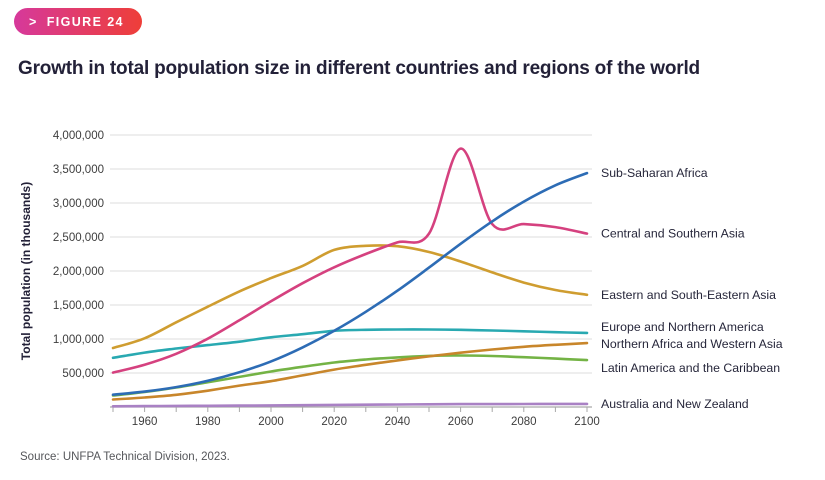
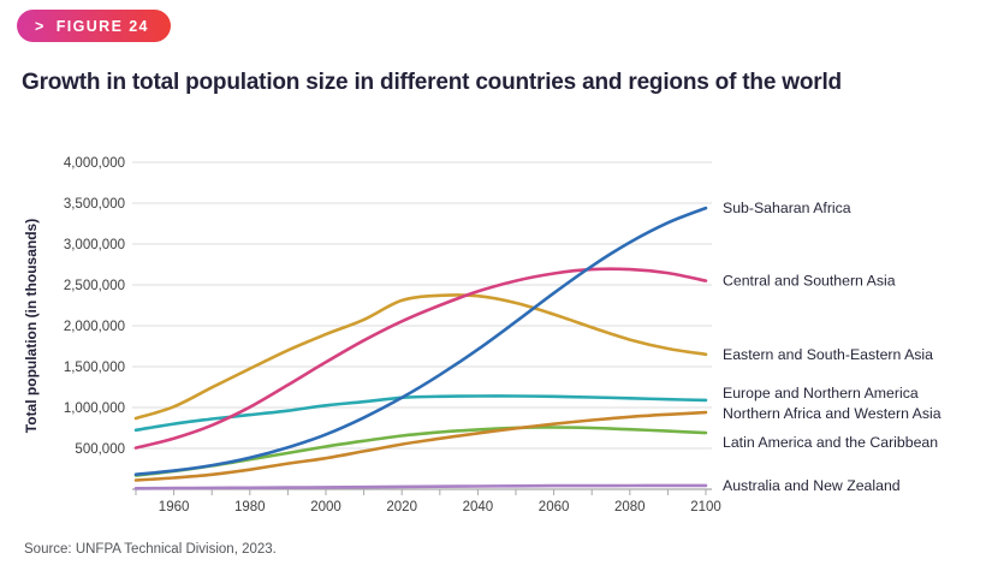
Central and Southern Asia/2060: 3800000 -> 2600000
